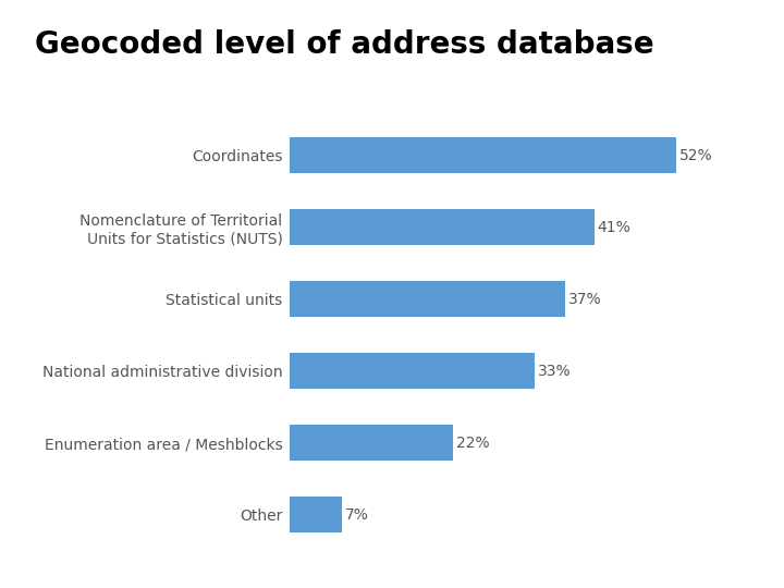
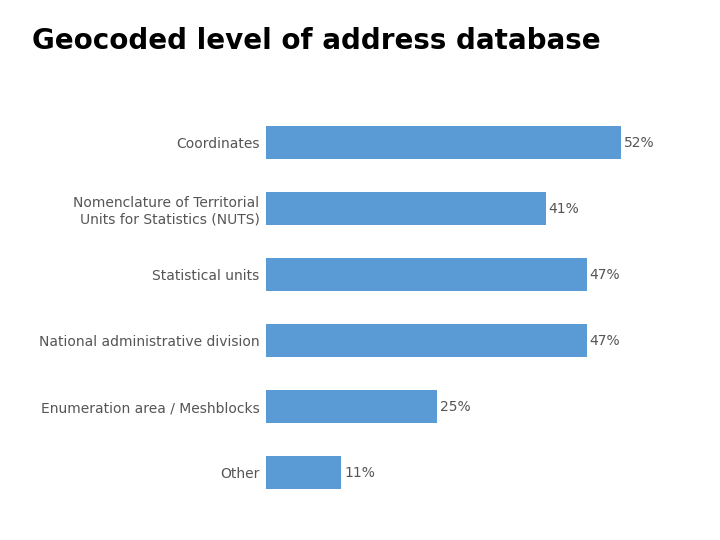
Statistical units: 37% -> 47%
National administrative division: 33% -> 47%
Enumeration area / Meshblocks: 22% -> 25%
Other: 7% -> 11%
